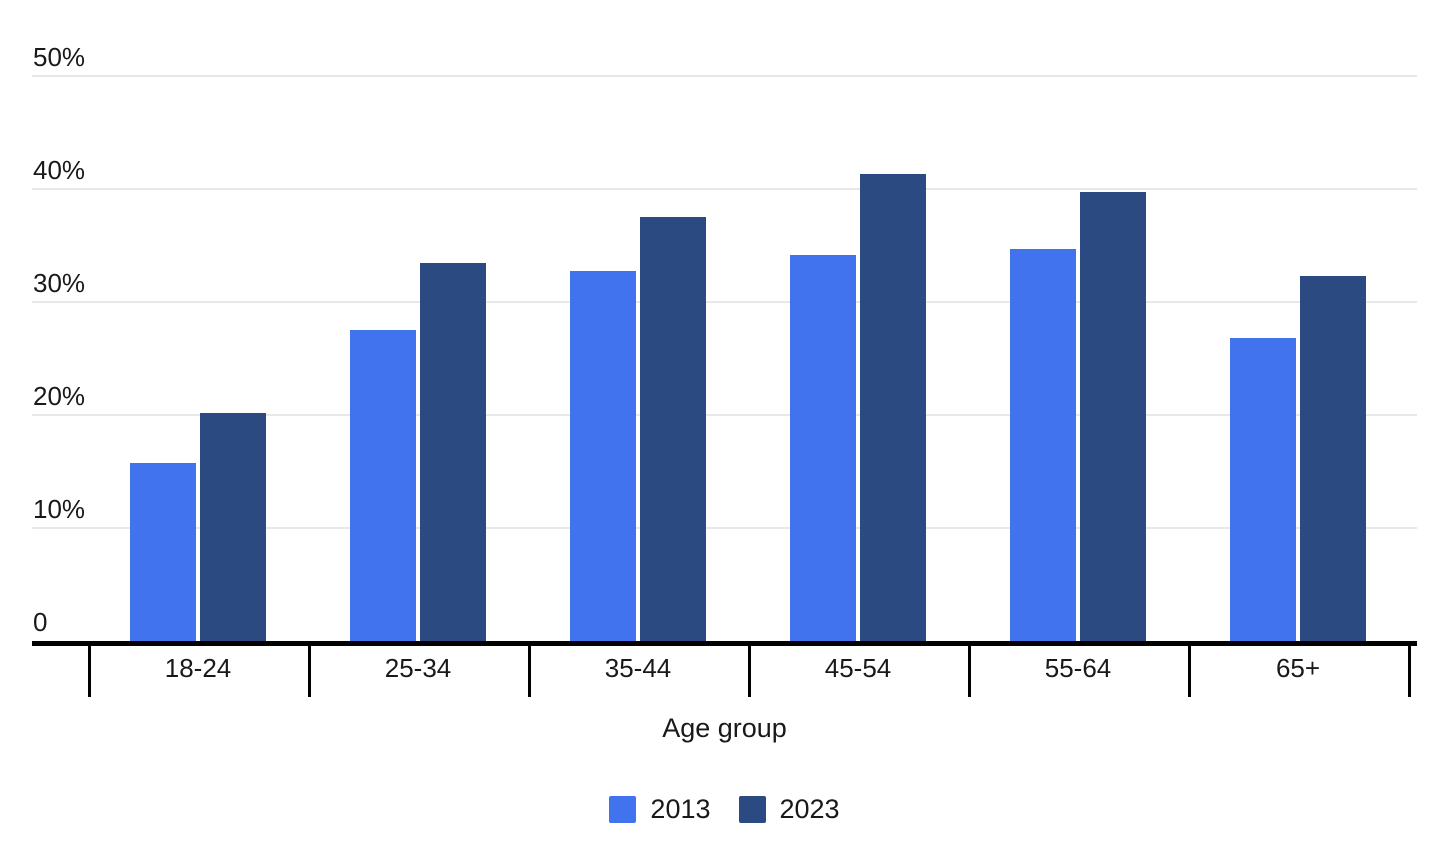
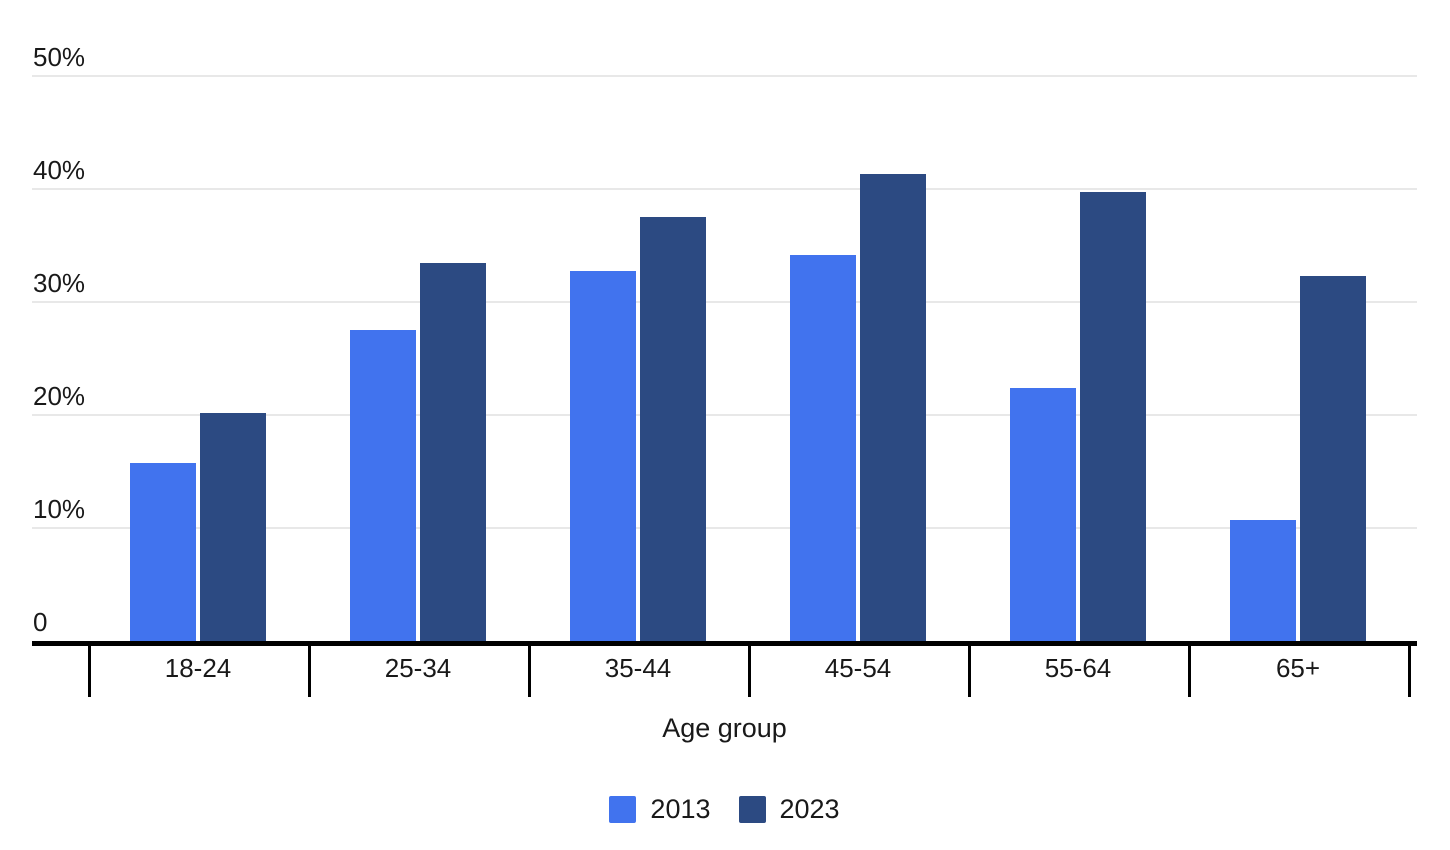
2013/55-64: 34.7% -> 22.4%
2013/65+: 26.8% -> 10.7%
